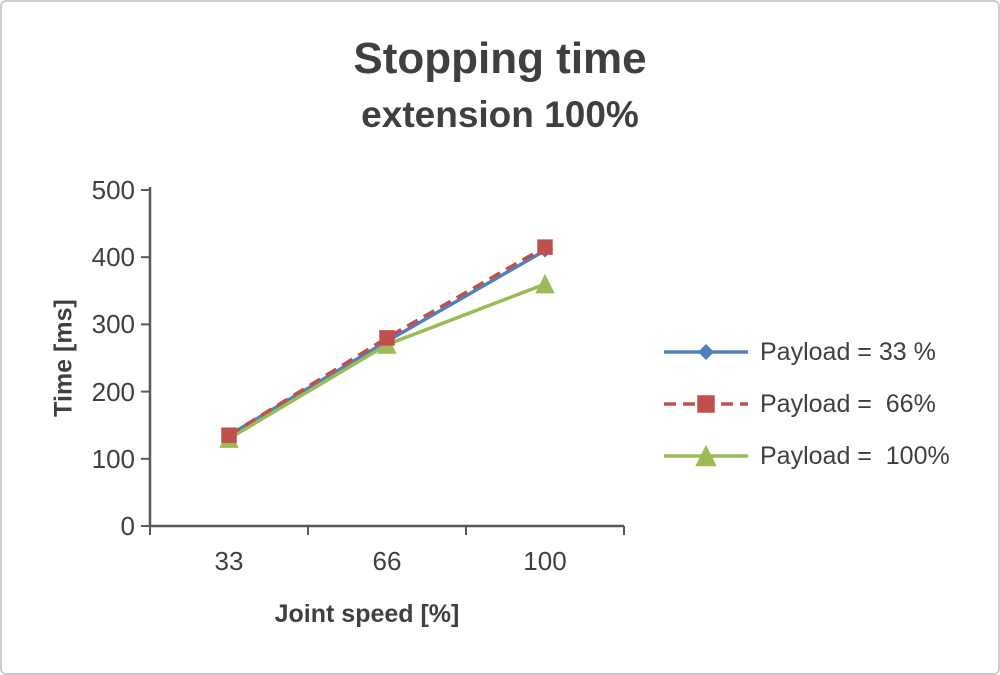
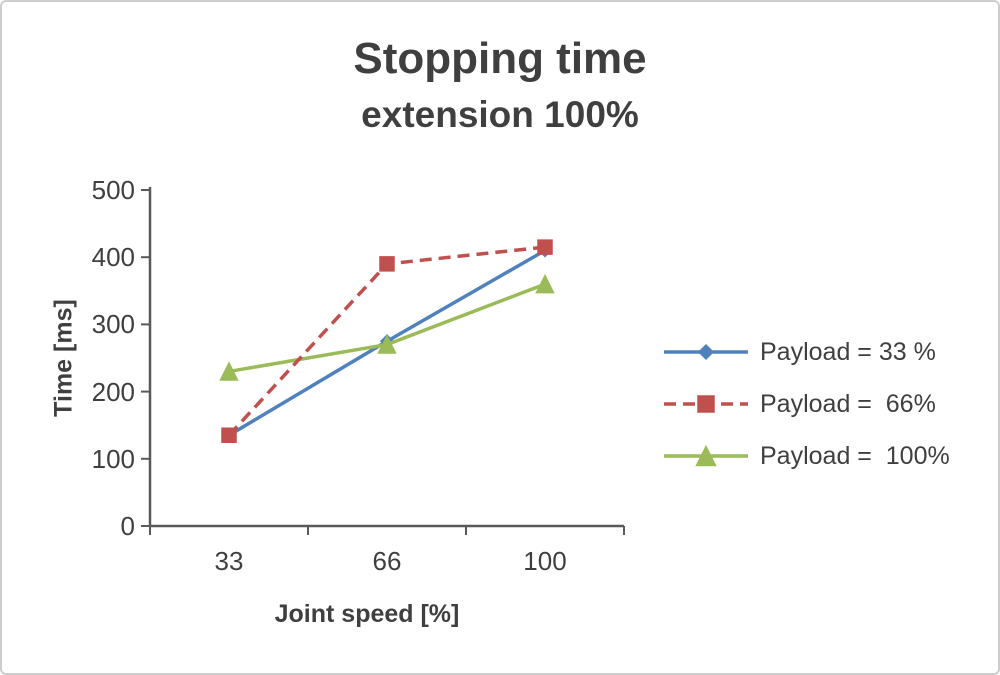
Payload = 100%/33: 130 -> 230
Payload = 66%/66: 280 -> 390
